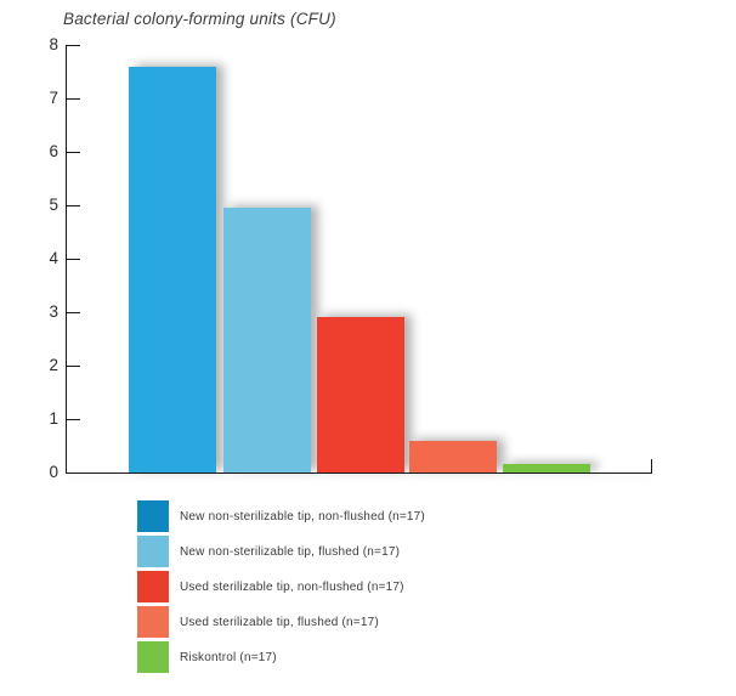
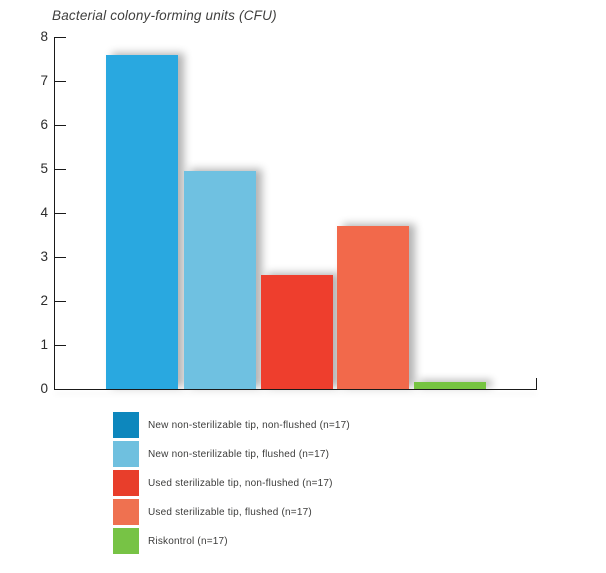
Used sterilizable tip, non-flushed (n=17): 2.9 -> 2.6
Used sterilizable tip, flushed (n=17): 0.6 -> 3.7
